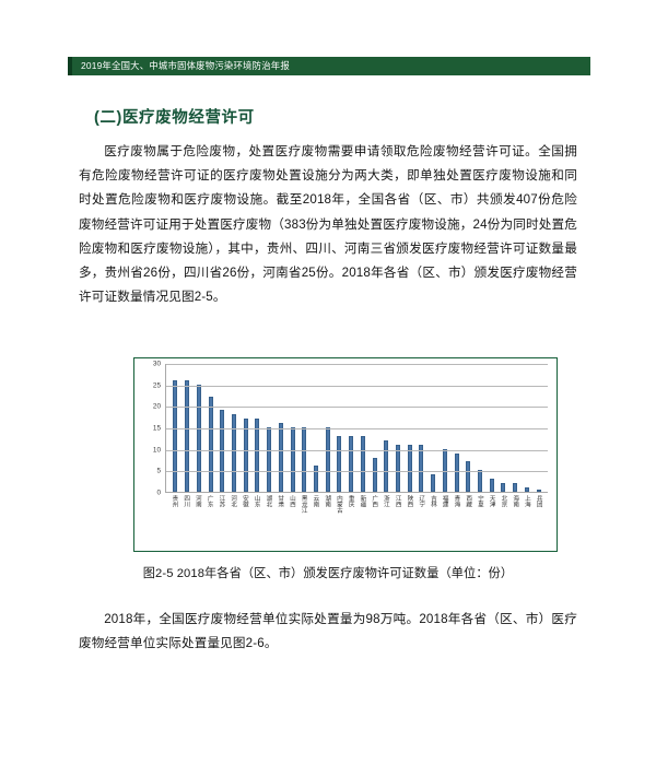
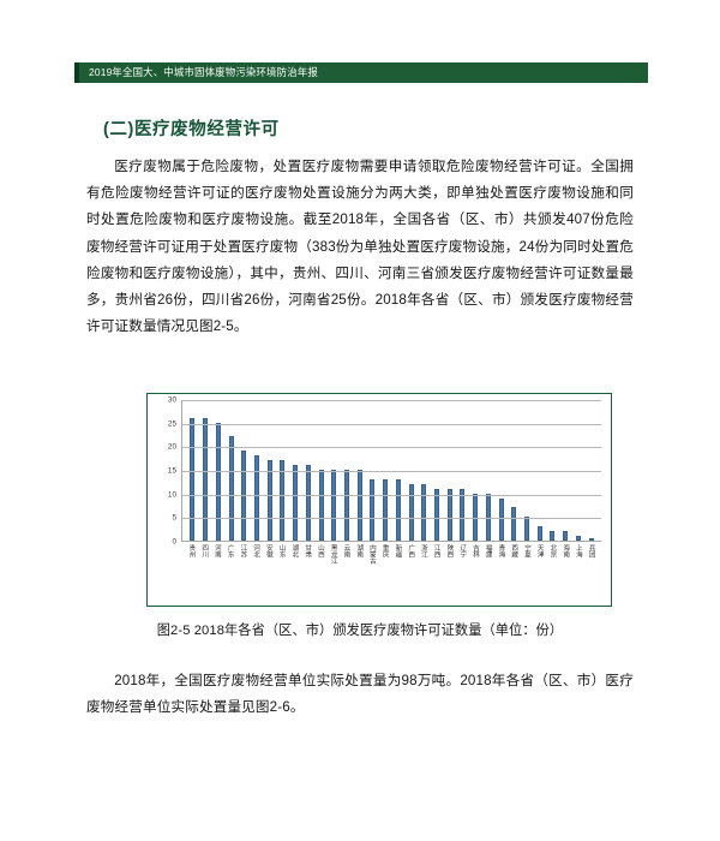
湖北: 15 -> 16
云南: 6 -> 15
广西: 8 -> 12
吉林: 4 -> 10
